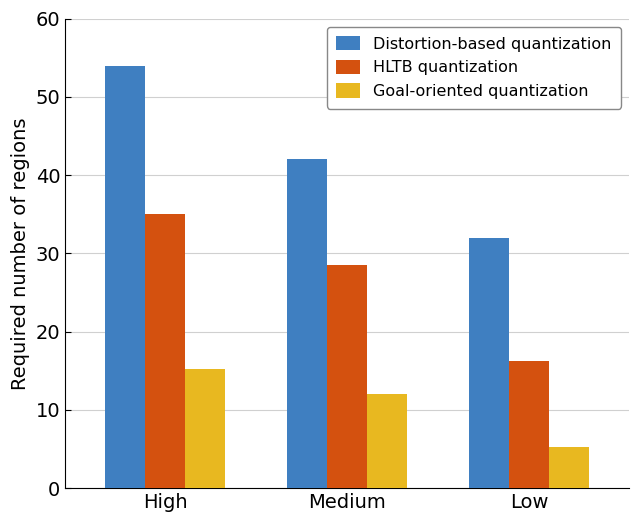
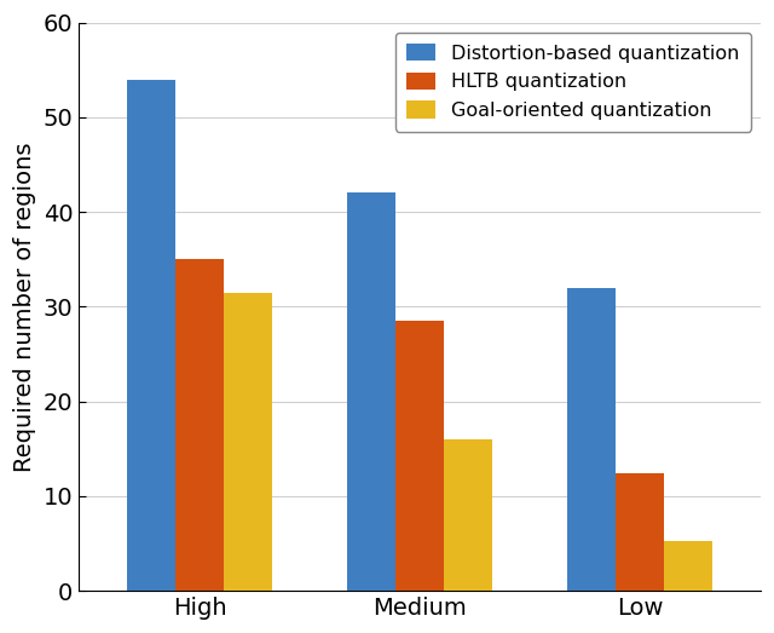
Goal-oriented quantization/High: 15.2 -> 31.4
Goal-oriented quantization/Medium: 12.0 -> 16.0
HLTB quantization/Low: 16.2 -> 12.4
